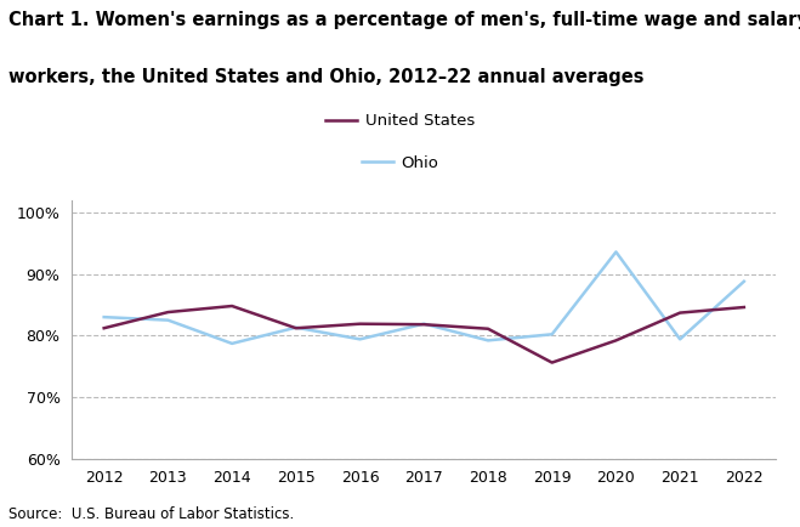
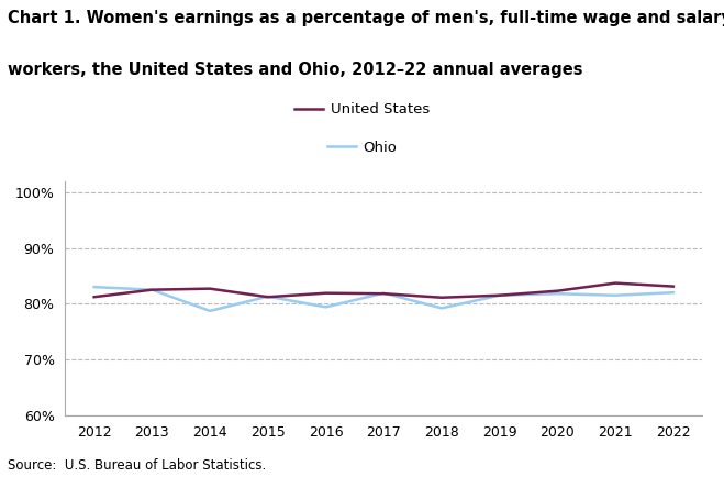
United States/2013: 83.8% -> 82.5%
United States/2014: 84.8% -> 82.7%
United States/2019: 75.6% -> 81.5%
Ohio/2019: 80.2% -> 81.5%
United States/2020: 79.2% -> 82.3%
Ohio/2020: 93.6% -> 81.8%
Ohio/2021: 79.4% -> 81.5%
United States/2022: 84.6% -> 83.1%
Ohio/2022: 88.8% -> 82.0%
